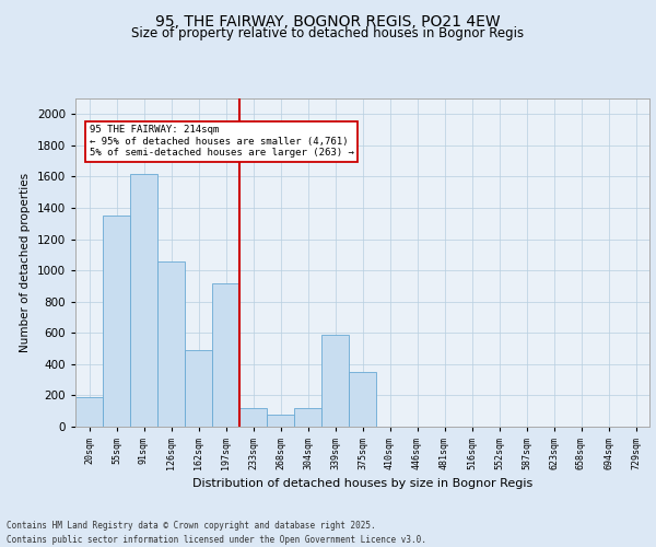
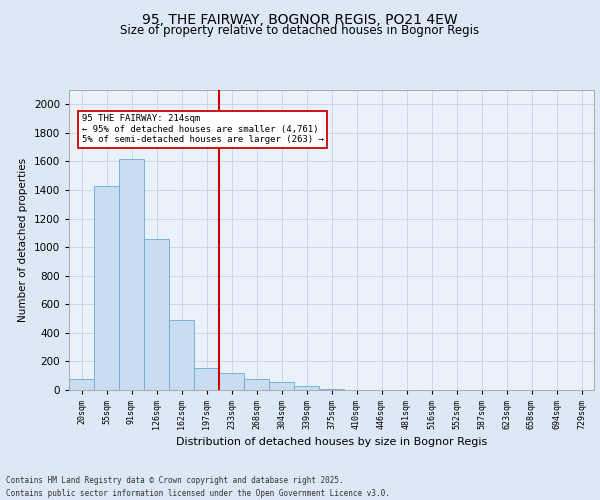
20sqm: 190 -> 80
55sqm: 1350 -> 1430
197sqm: 920 -> 160
304sqm: 120 -> 60
339sqm: 590 -> 30
375sqm: 350 -> 10
